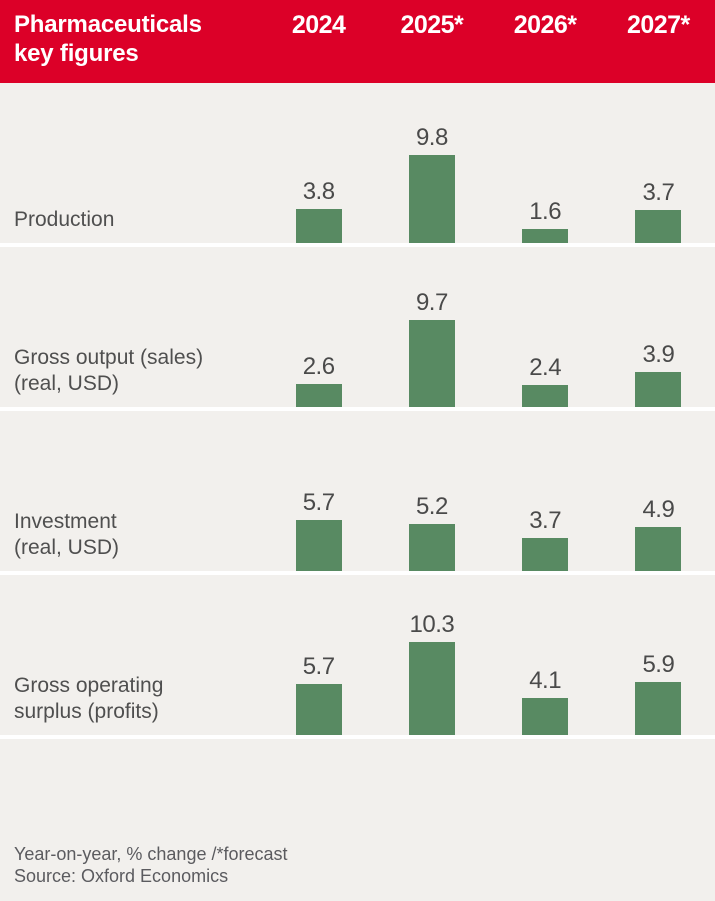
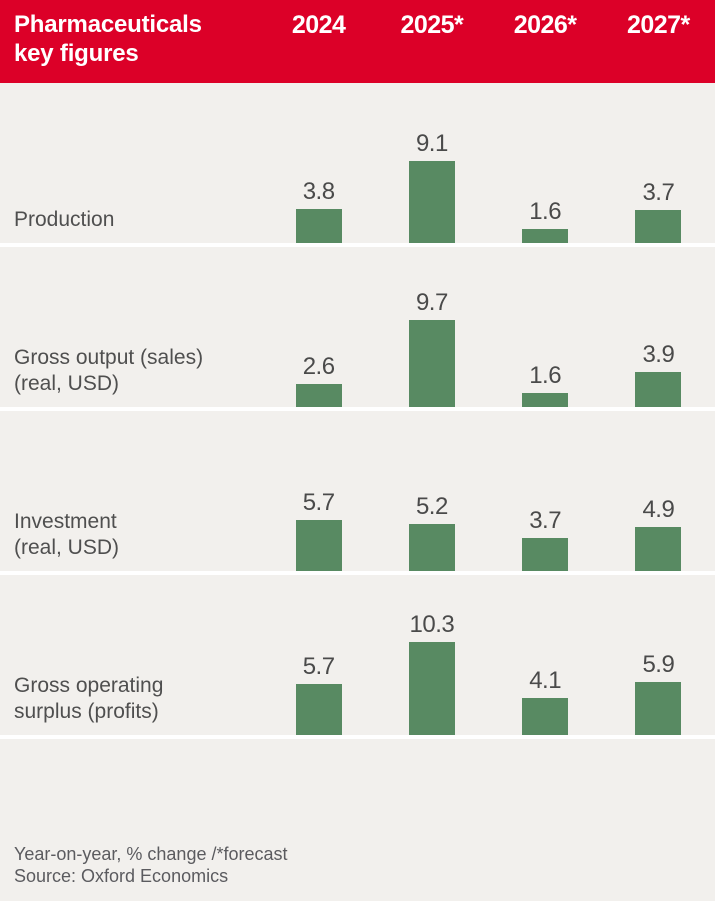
Production/2025*: 9.8 -> 9.1
Gross output (sales) (real, USD)/2026*: 2.4 -> 1.6
